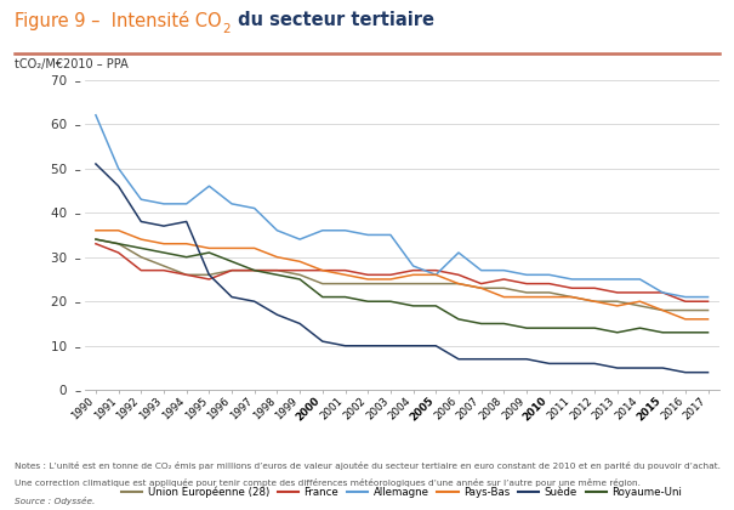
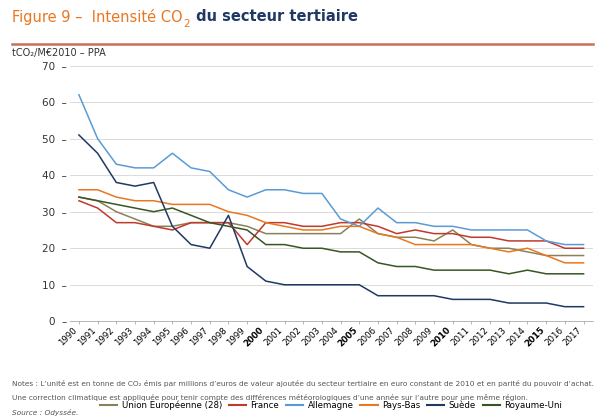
Suède/1998: 17  – -> 29  –
France/1999: 27  – -> 21  –
Union Européenne (28)/2005: 24  – -> 28  –
Union Européenne (28)/2010: 22  – -> 25  –
